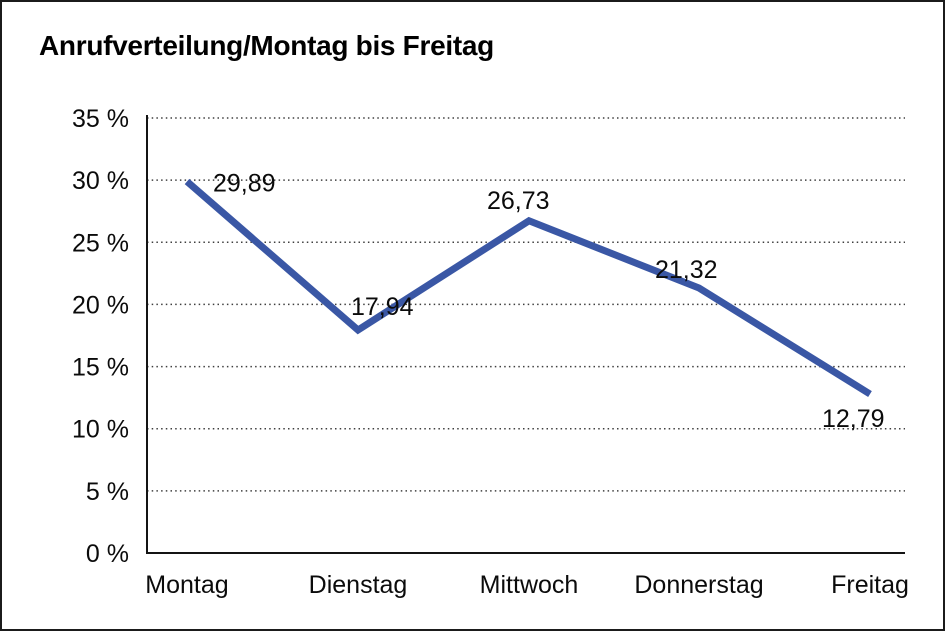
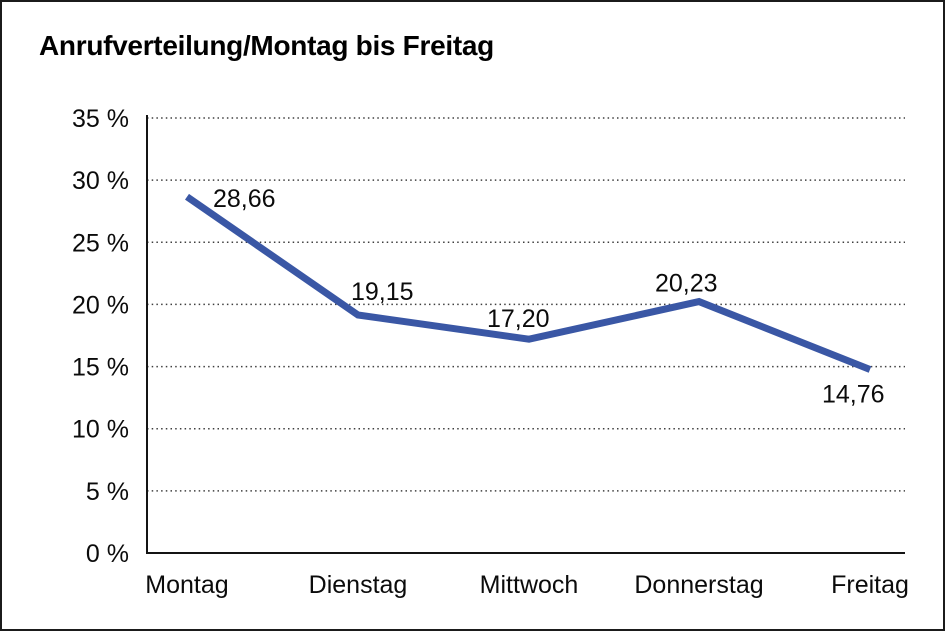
Montag: 29,89 -> 28,66
Dienstag: 17,94 -> 19,15
Mittwoch: 26,73 -> 17,20
Donnerstag: 21,32 -> 20,23
Freitag: 12,79 -> 14,76
